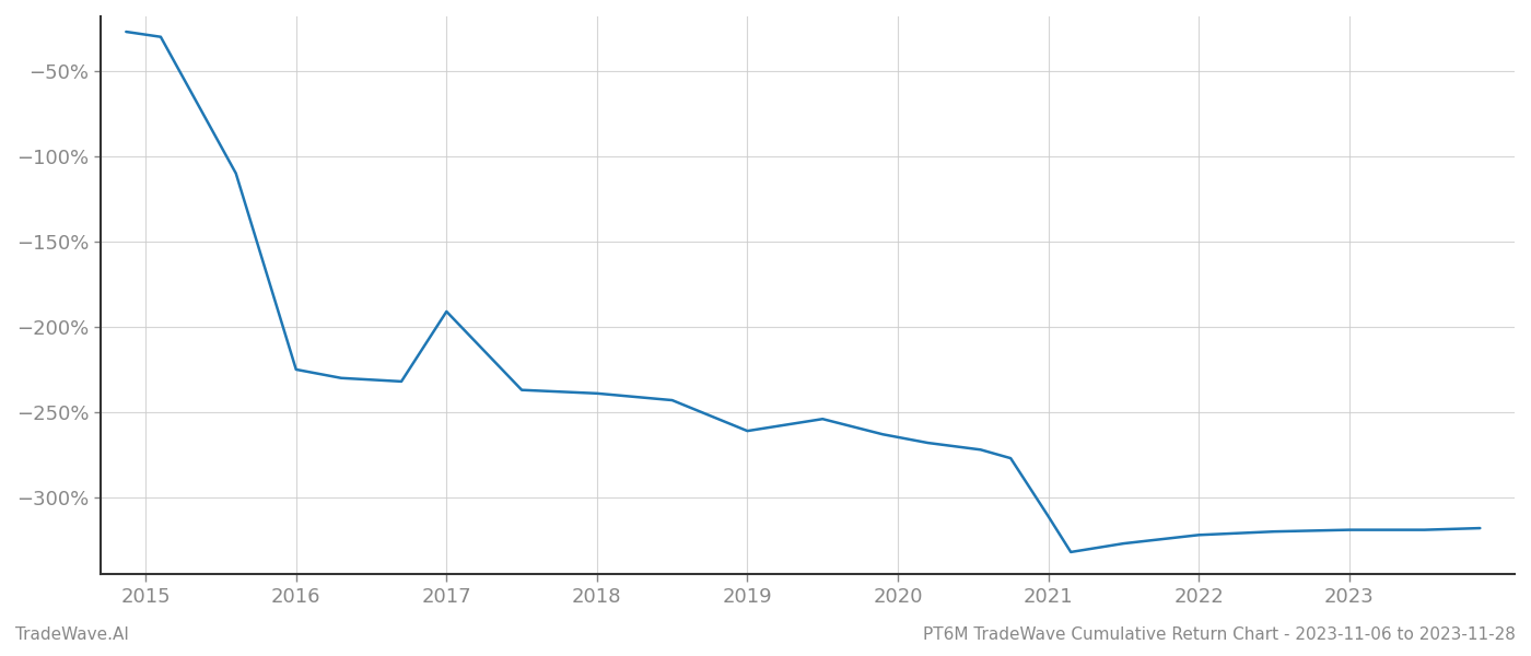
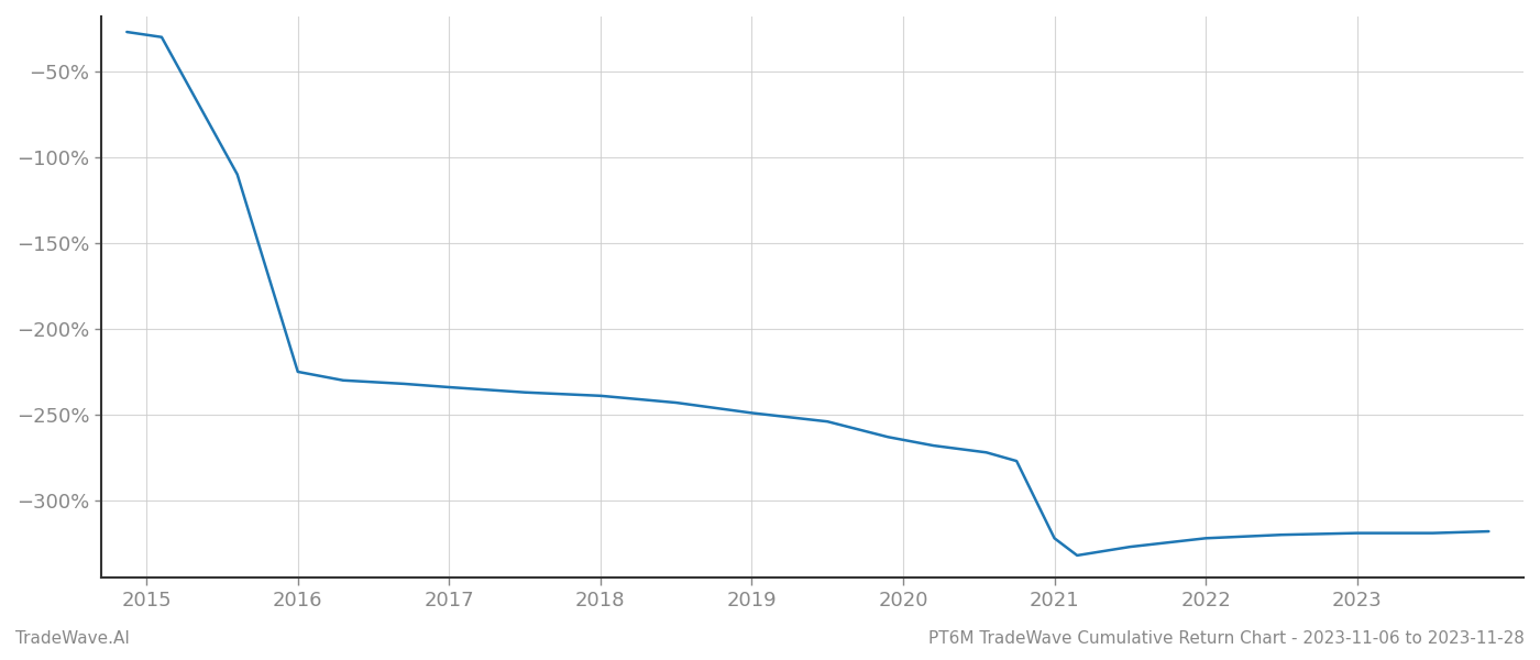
2017: -191% -> -234%
2019: -261% -> -249%
2021: -311% -> -322%
